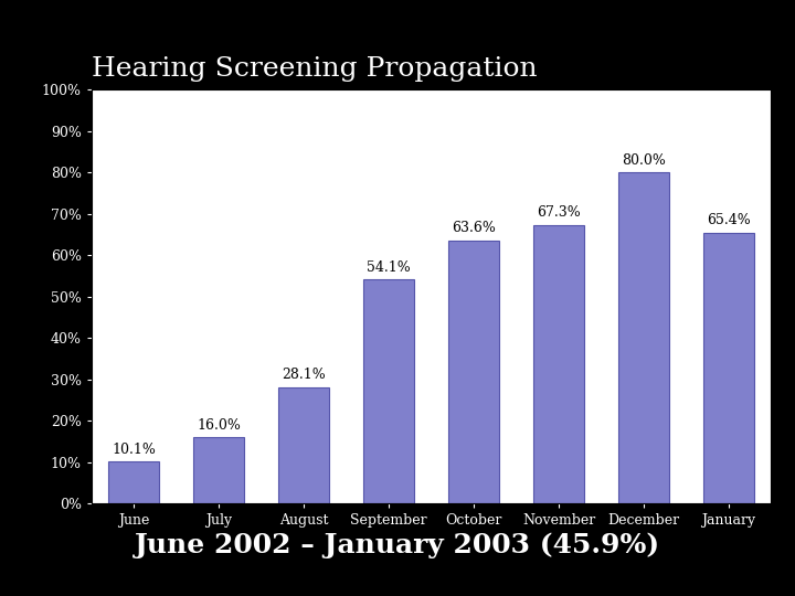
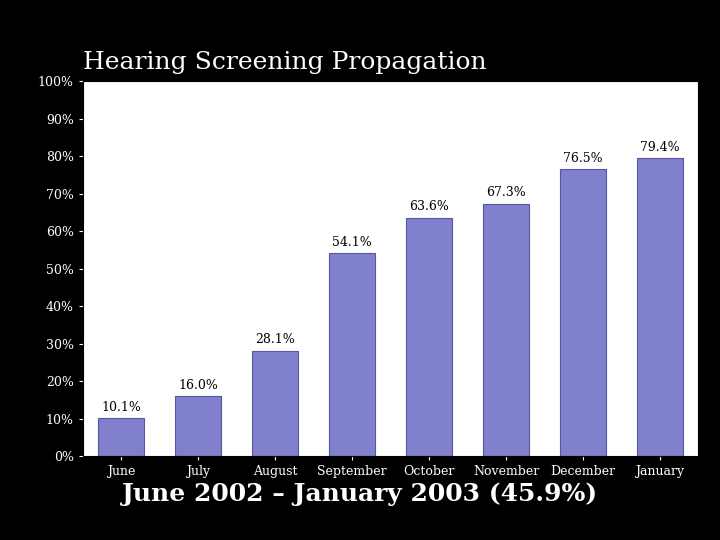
December: 80.0% -> 76.5%
January: 65.4% -> 79.4%
